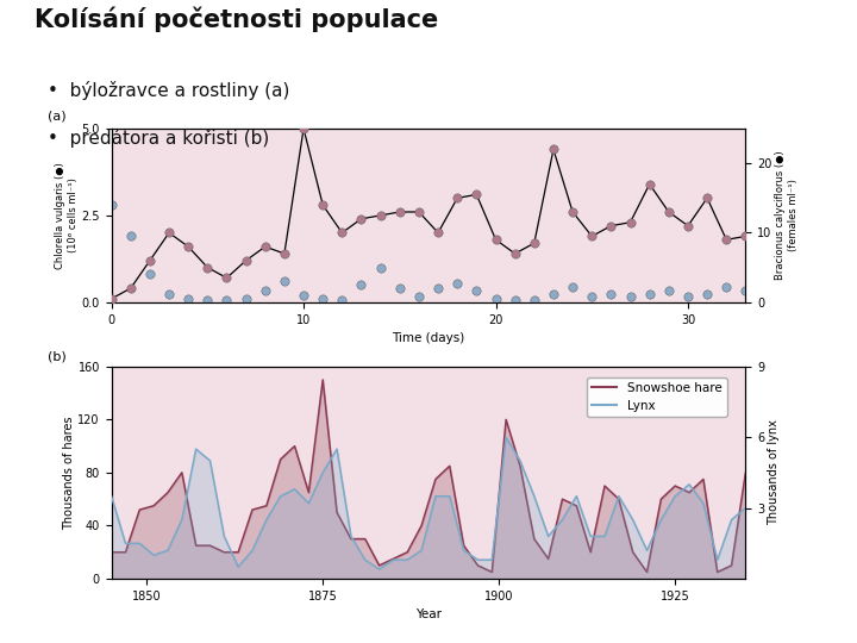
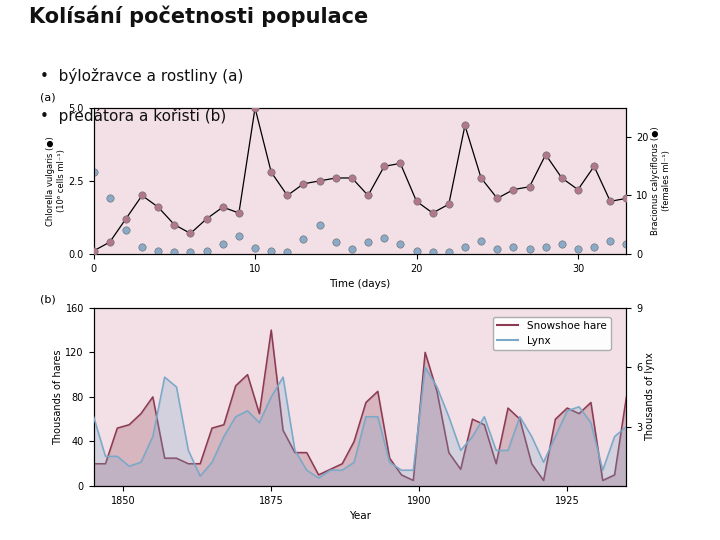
Snowshoe hare/1875: 150 -> 140
Lynx/1925: 3.5 -> 3.8
